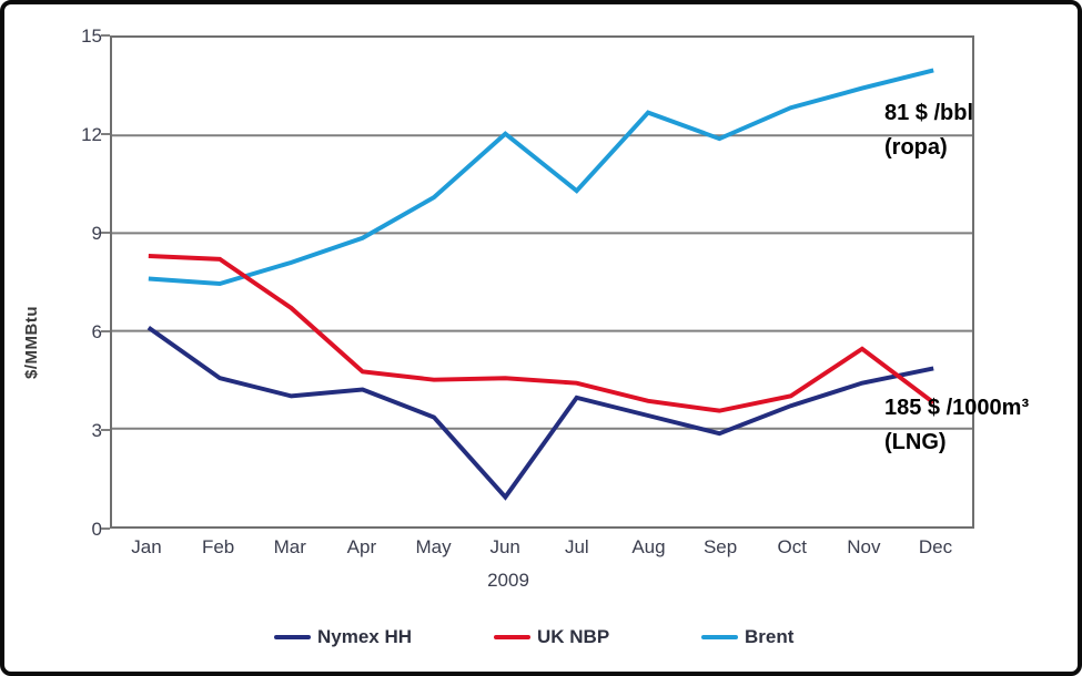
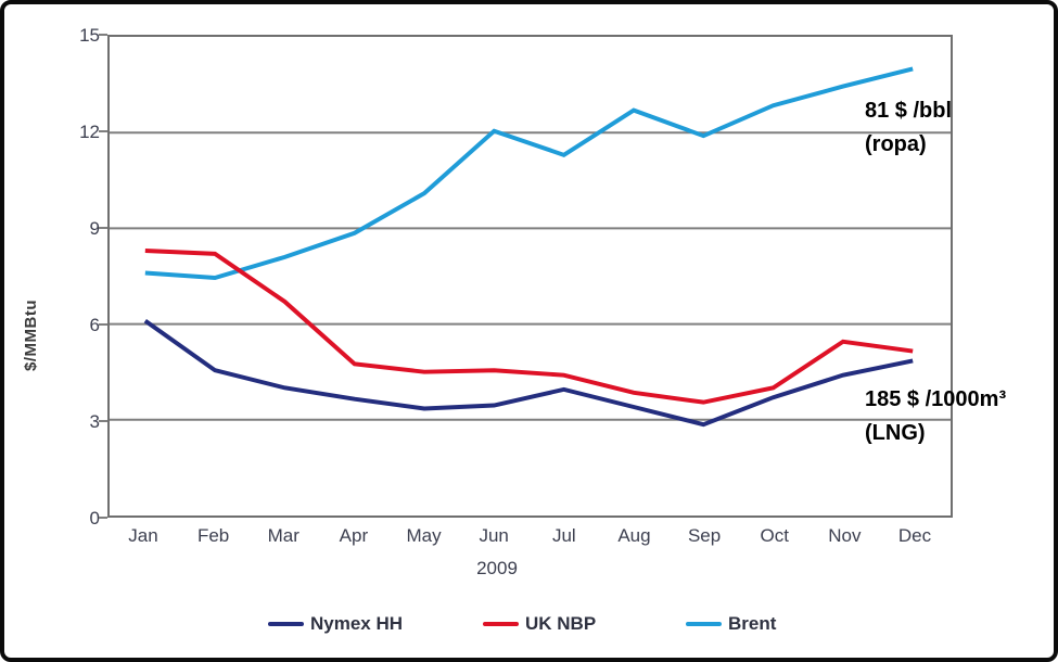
Nymex HH/Apr: 4.2 -> 3.6
Nymex HH/Jun: 0.9 -> 3.5
Brent/Jul: 10.3 -> 11.3
UK NBP/Dec: 3.8 -> 5.2
